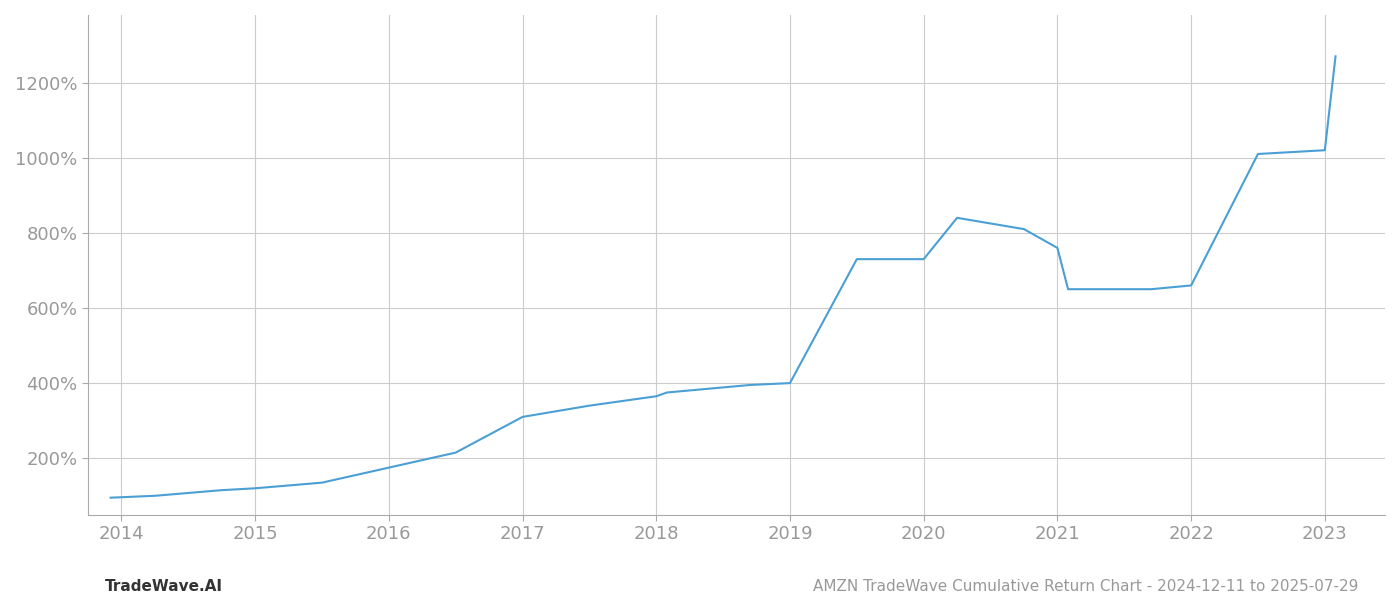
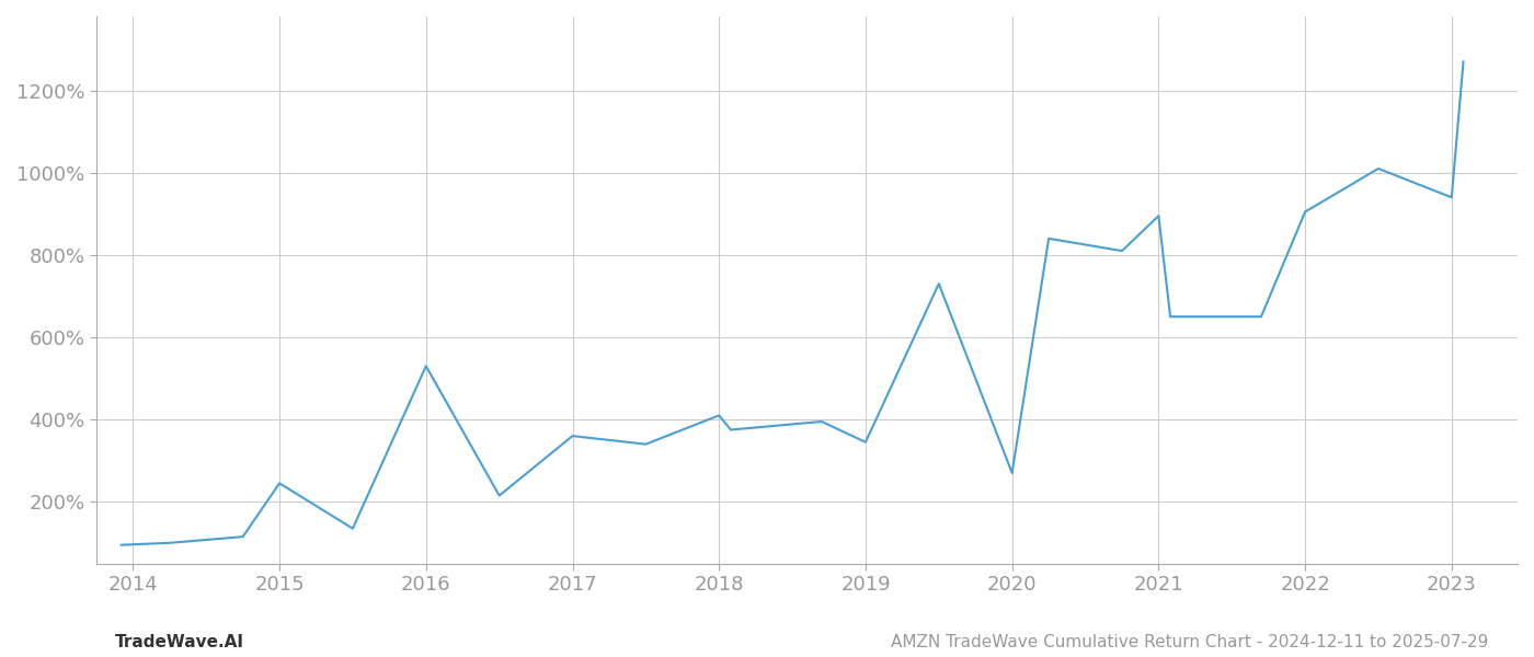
2015: 120% -> 245%
2016: 175% -> 530%
2017: 310% -> 360%
2018: 365% -> 410%
2019: 400% -> 345%
2020: 730% -> 270%
2021: 760% -> 895%
2022: 660% -> 905%
2023: 1020% -> 940%
